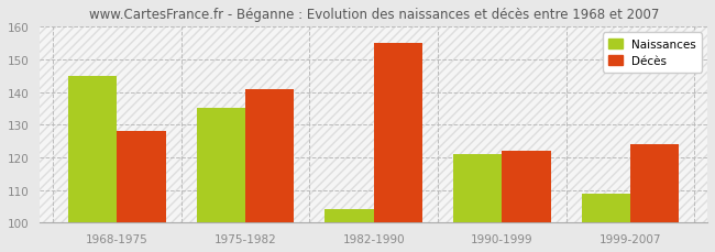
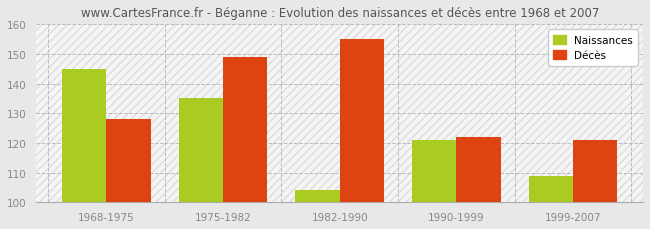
Décès/1975-1982: 141 -> 149
Décès/1999-2007: 124 -> 121
